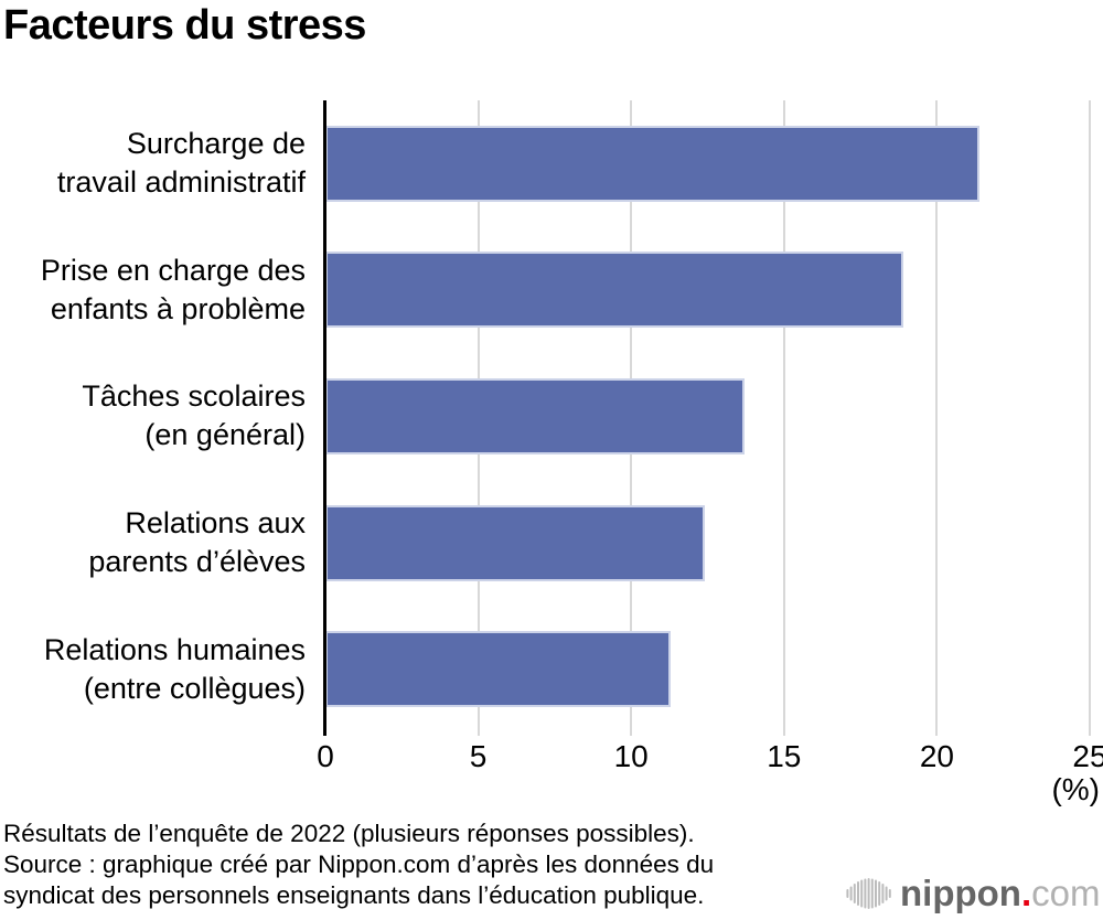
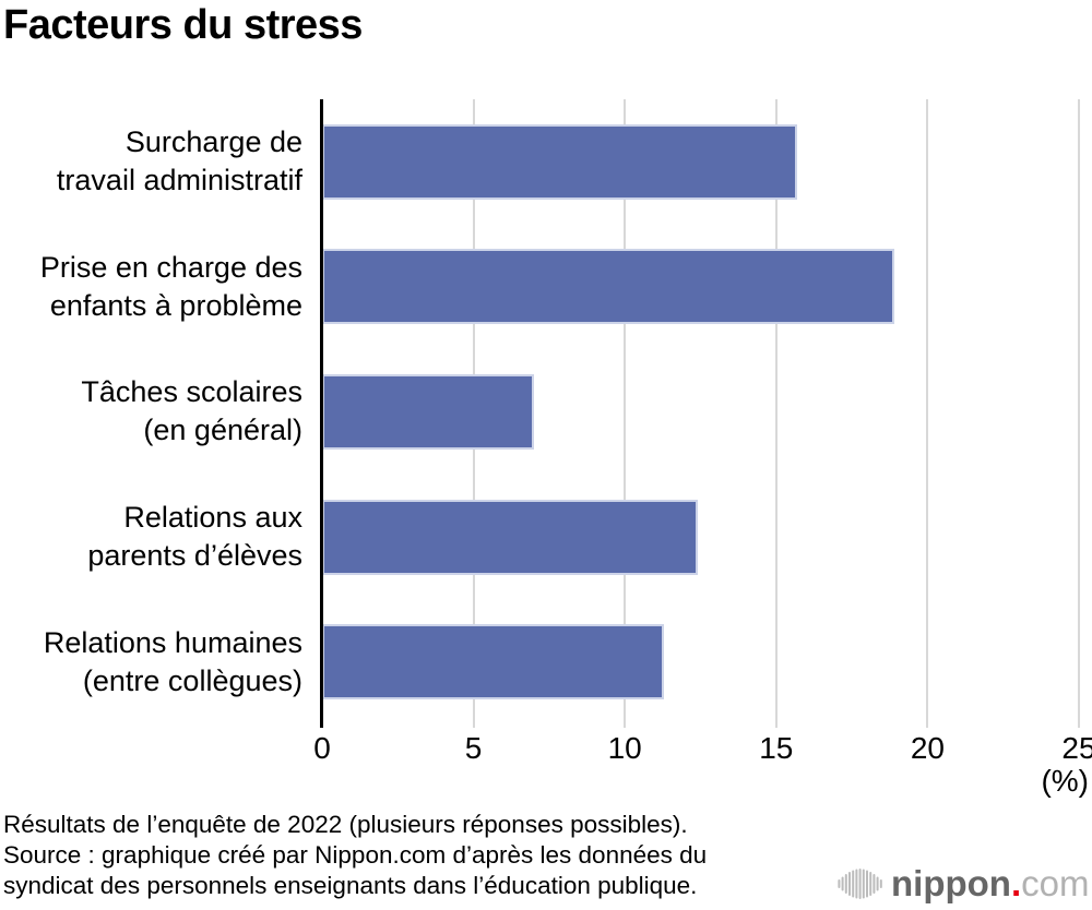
Surcharge de travail administratif: 21.4 -> 15.7
Tâches scolaires (en général): 13.7 -> 7.0
